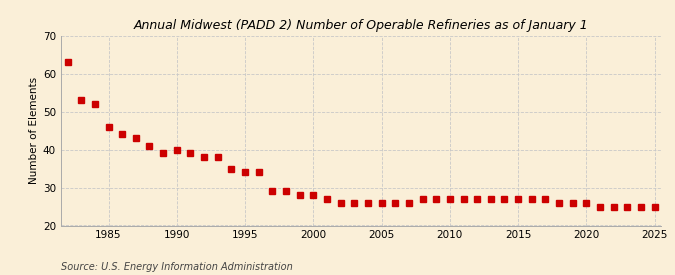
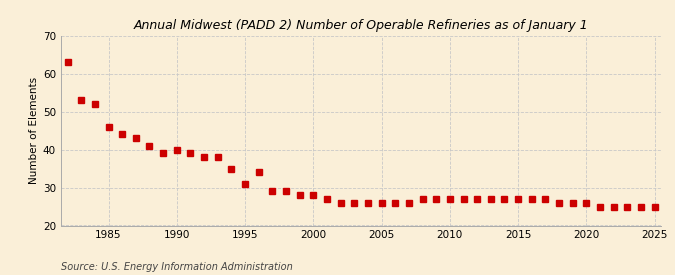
1995: 34 -> 31
